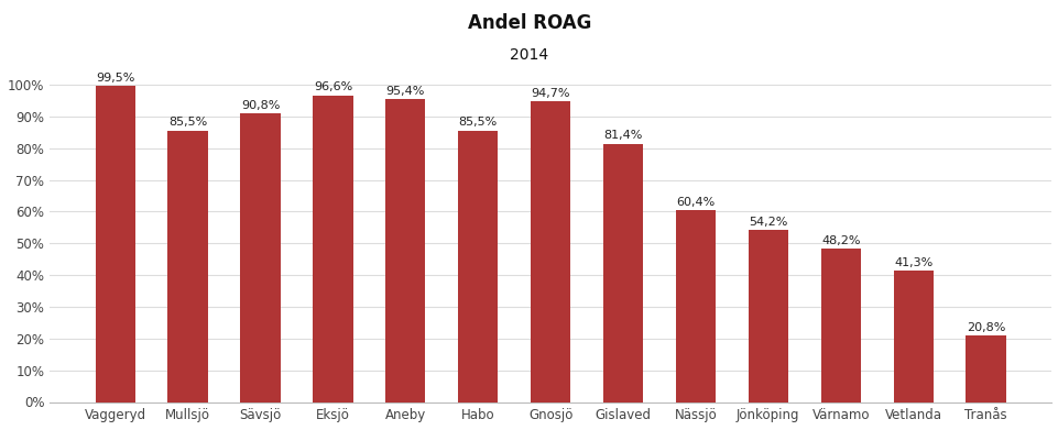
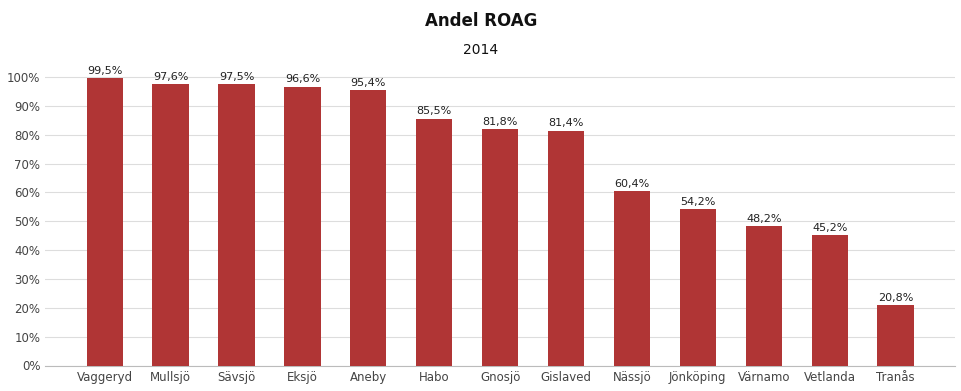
Mullsjö: 85,5% -> 97,6%
Sävsjö: 90,8% -> 97,5%
Gnosjö: 94,7% -> 81,8%
Vetlanda: 41,3% -> 45,2%
